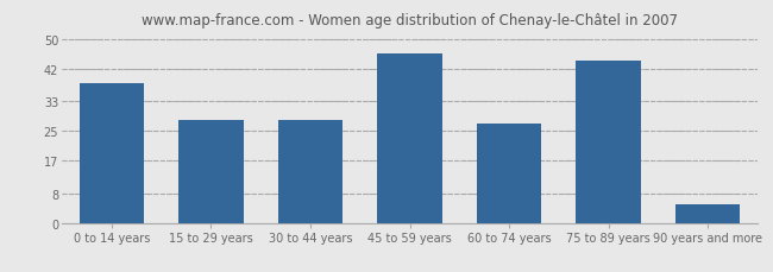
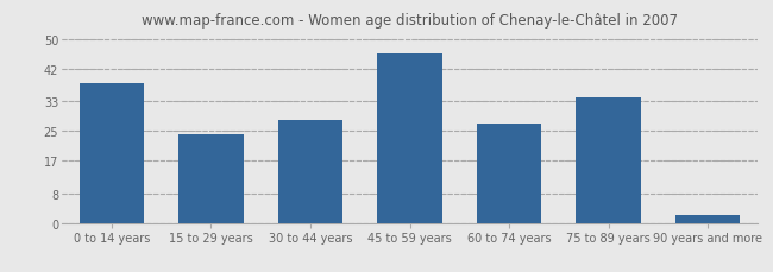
15 to 29 years: 28 -> 24
75 to 89 years: 44 -> 34
90 years and more: 5 -> 2
